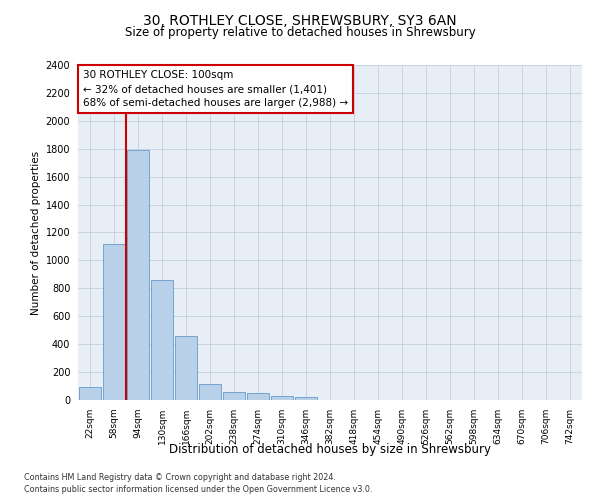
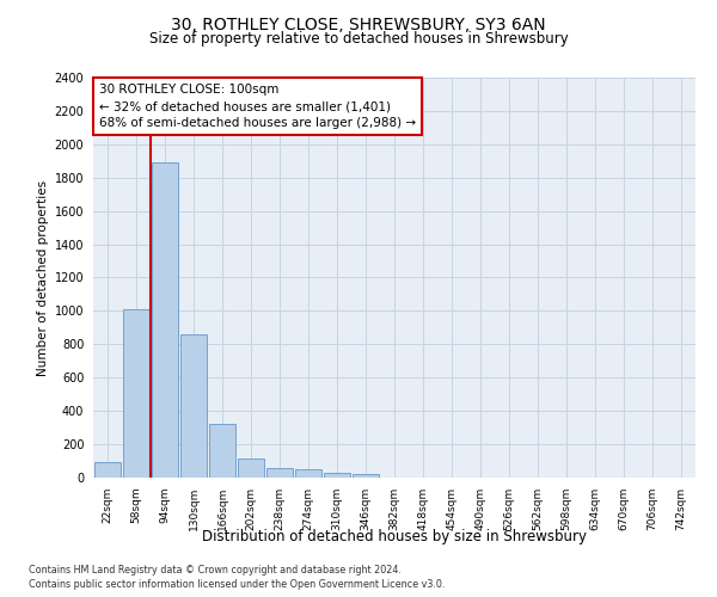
58sqm: 1120 -> 1010
94sqm: 1790 -> 1890
166sqm: 460 -> 320
